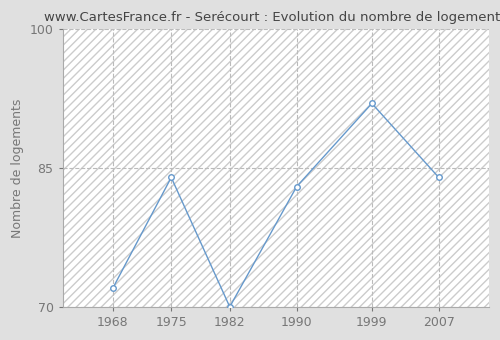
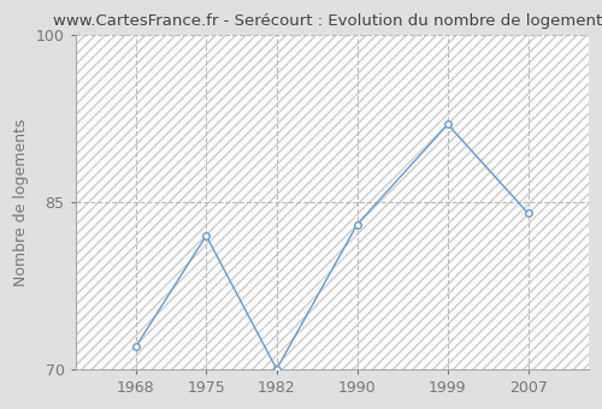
1975: 84 -> 82
